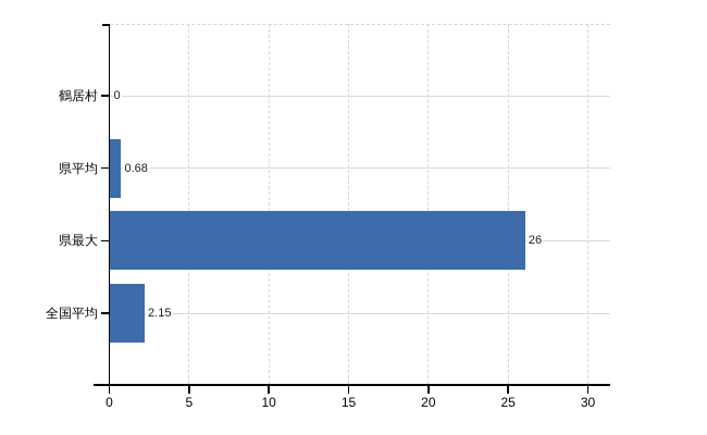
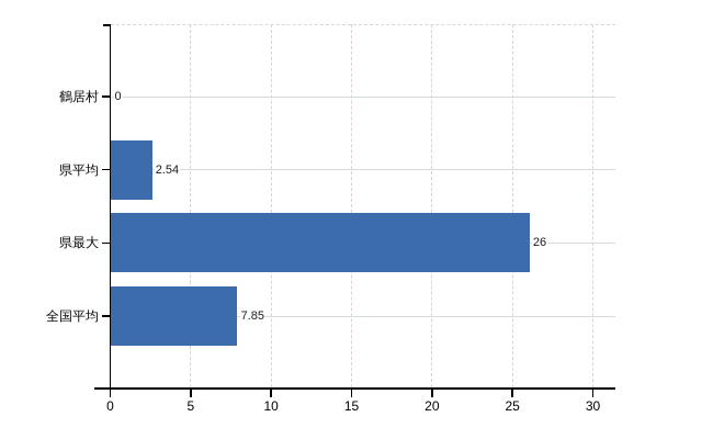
県平均: 0.68 -> 2.54
全国平均: 2.15 -> 7.85
